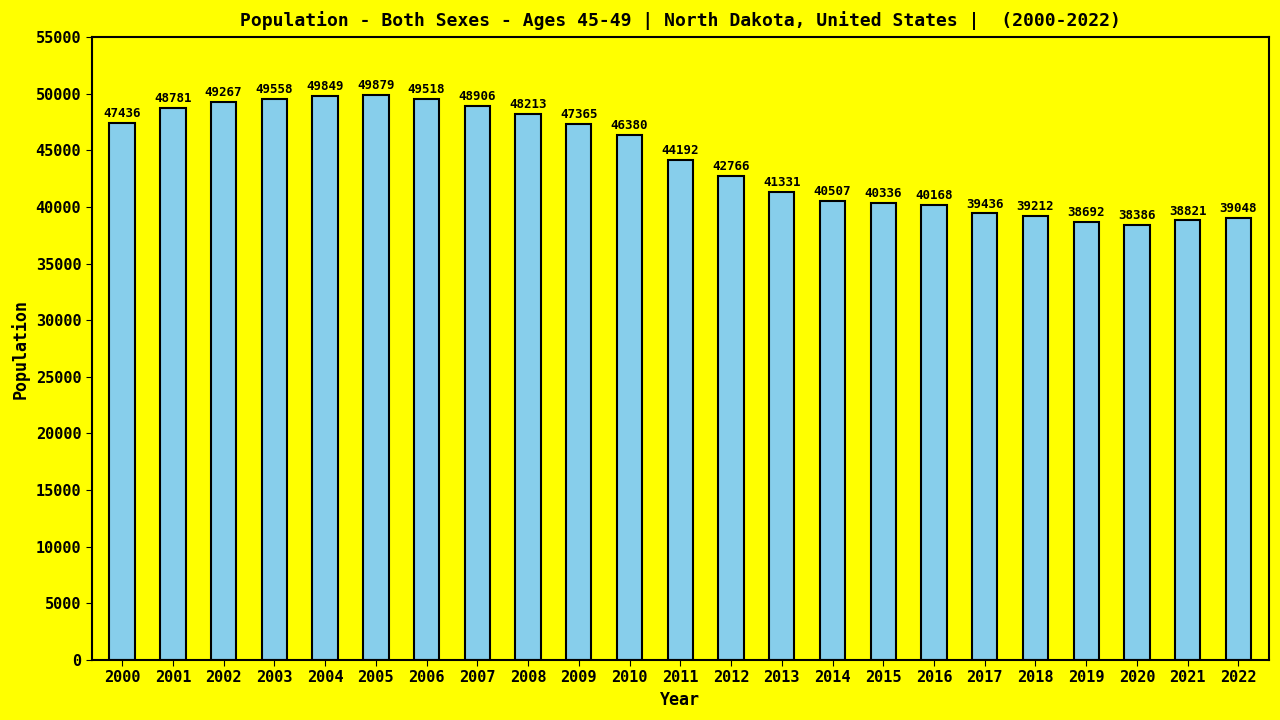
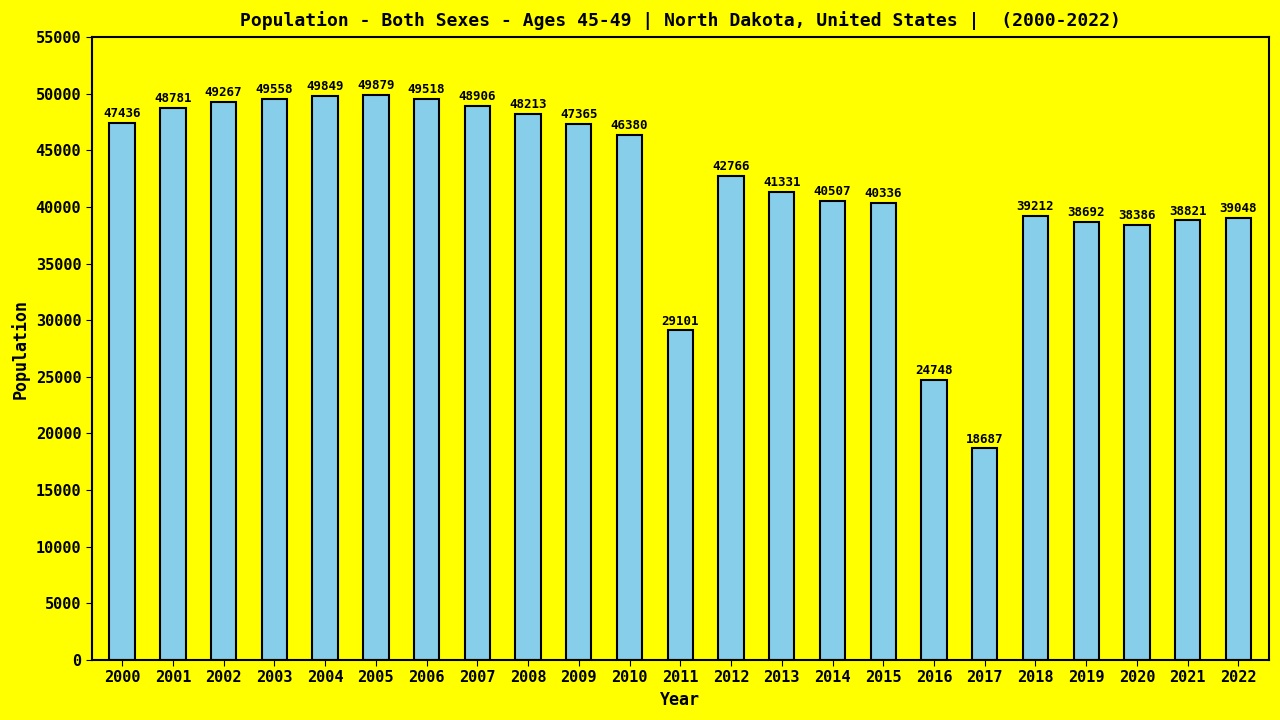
2011: 44192 -> 29101
2016: 40168 -> 24748
2017: 39436 -> 18687
